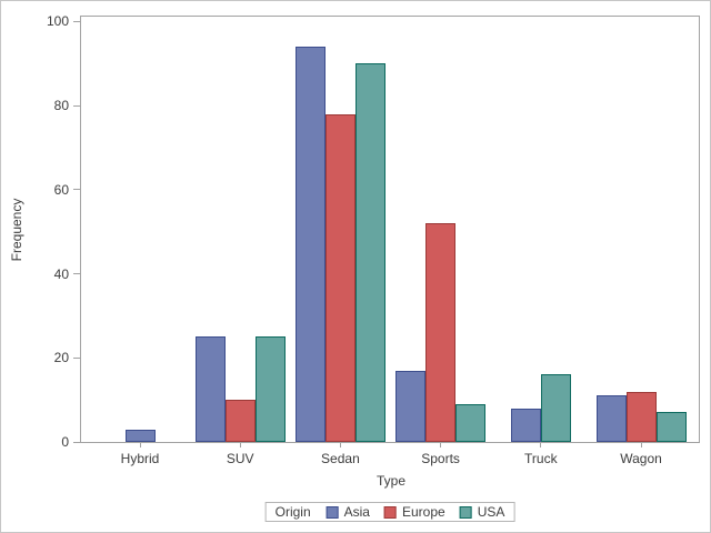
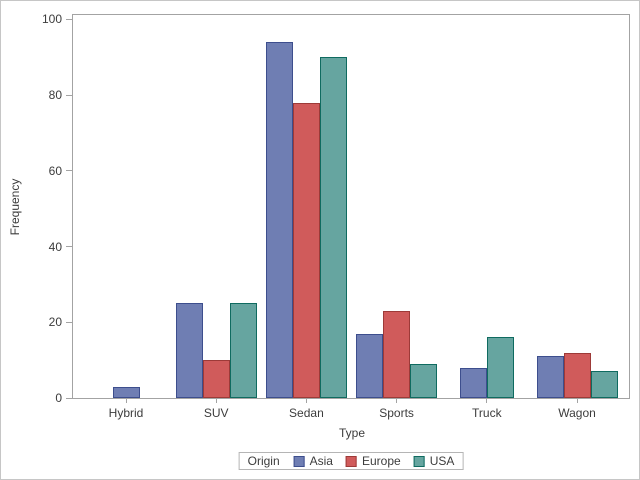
Europe/Sports: 52 -> 23
